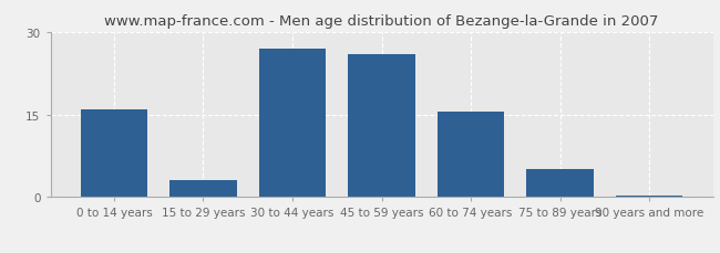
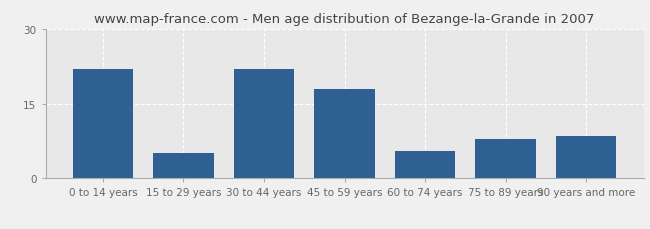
0 to 14 years: 16.0 -> 22.0
15 to 29 years: 3.0 -> 5.0
30 to 44 years: 27.0 -> 22.0
45 to 59 years: 26.0 -> 18.0
60 to 74 years: 15.5 -> 5.5
75 to 89 years: 5.0 -> 8.0
90 years and more: 0.3 -> 8.5
